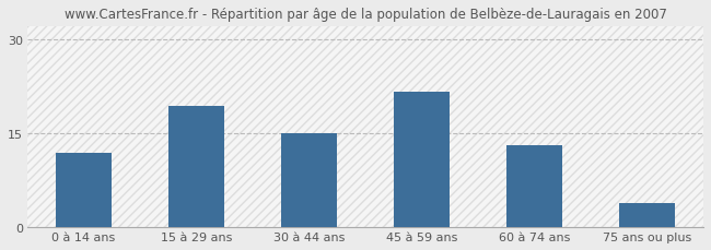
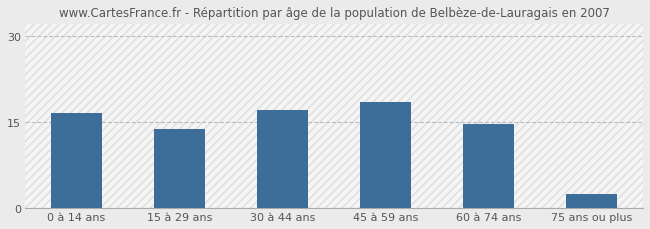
0 à 14 ans: 11.8 -> 16.5
15 à 29 ans: 19.4 -> 13.8
30 à 44 ans: 15.0 -> 17.0
45 à 59 ans: 21.6 -> 18.5
60 à 74 ans: 13.0 -> 14.7
75 ans ou plus: 3.8 -> 2.5
